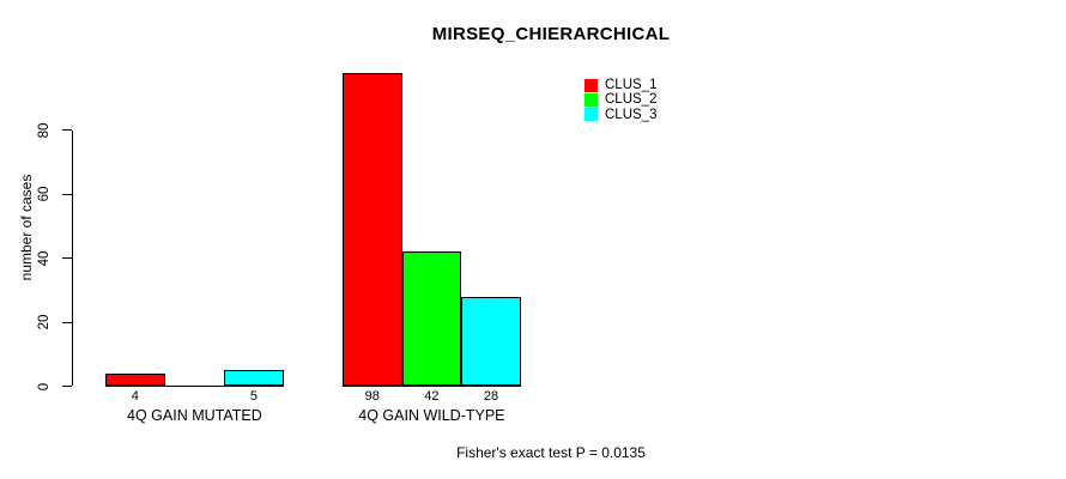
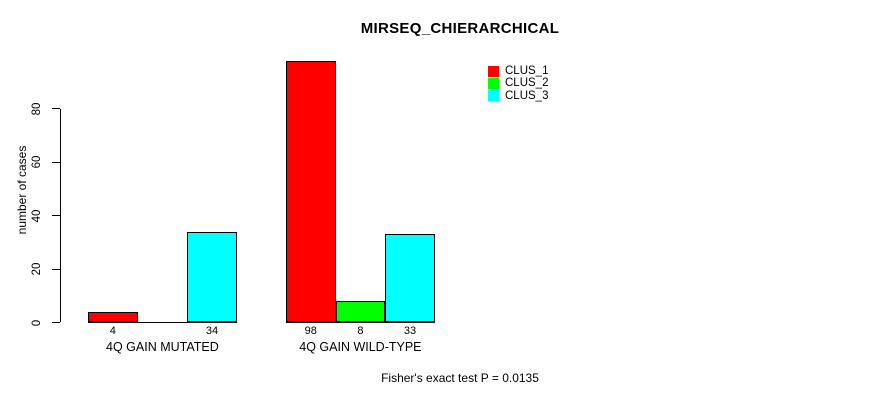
CLUS_3/4Q GAIN MUTATED: 5 -> 34
CLUS_2/4Q GAIN WILD-TYPE: 42 -> 8
CLUS_3/4Q GAIN WILD-TYPE: 28 -> 33
